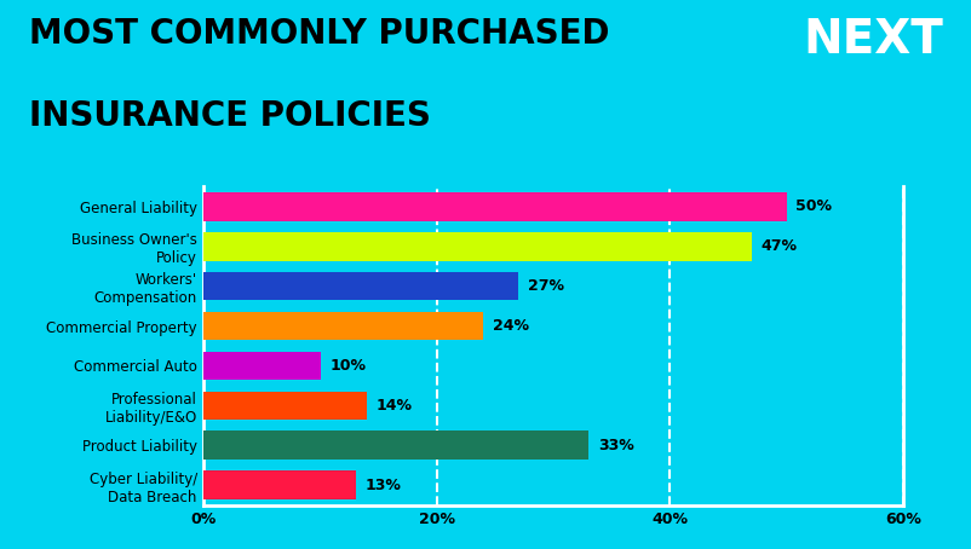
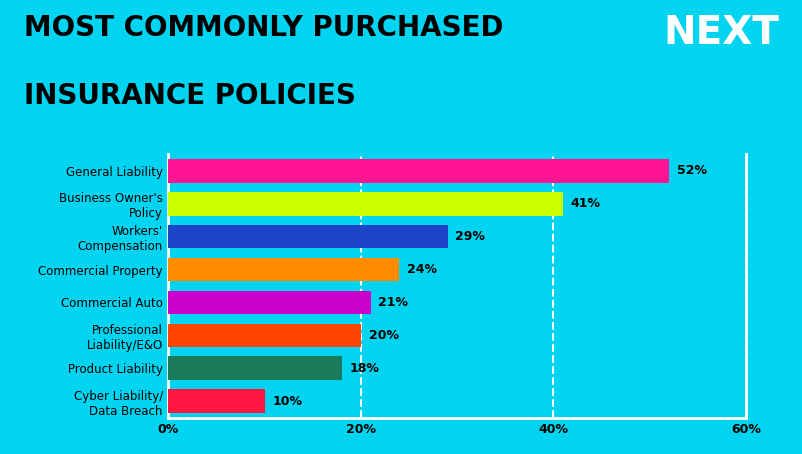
General Liability: 50% -> 52%
Business Owner's Policy: 47% -> 41%
Workers' Compensation: 27% -> 29%
Commercial Auto: 10% -> 21%
Professional Liability/E&O: 14% -> 20%
Product Liability: 33% -> 18%
Cyber Liability/ Data Breach: 13% -> 10%
